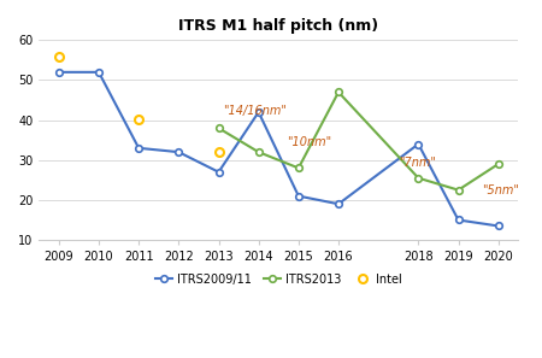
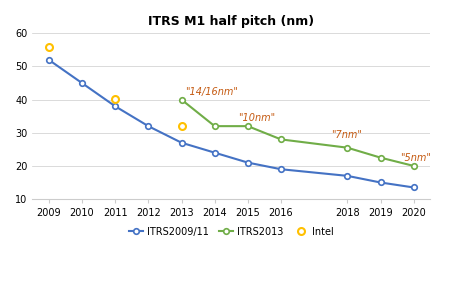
ITRS2009/11/2010: 52.0 -> 45.0
ITRS2009/11/2011: 33.0 -> 38.0
ITRS2013/2013: 38.0 -> 40.0
ITRS2009/11/2014: 42.0 -> 24.0
ITRS2013/2015: 28.0 -> 32.0
ITRS2013/2016: 47.0 -> 28.0
ITRS2009/11/2018: 34.0 -> 17.0
ITRS2013/2020: 29.0 -> 20.0
